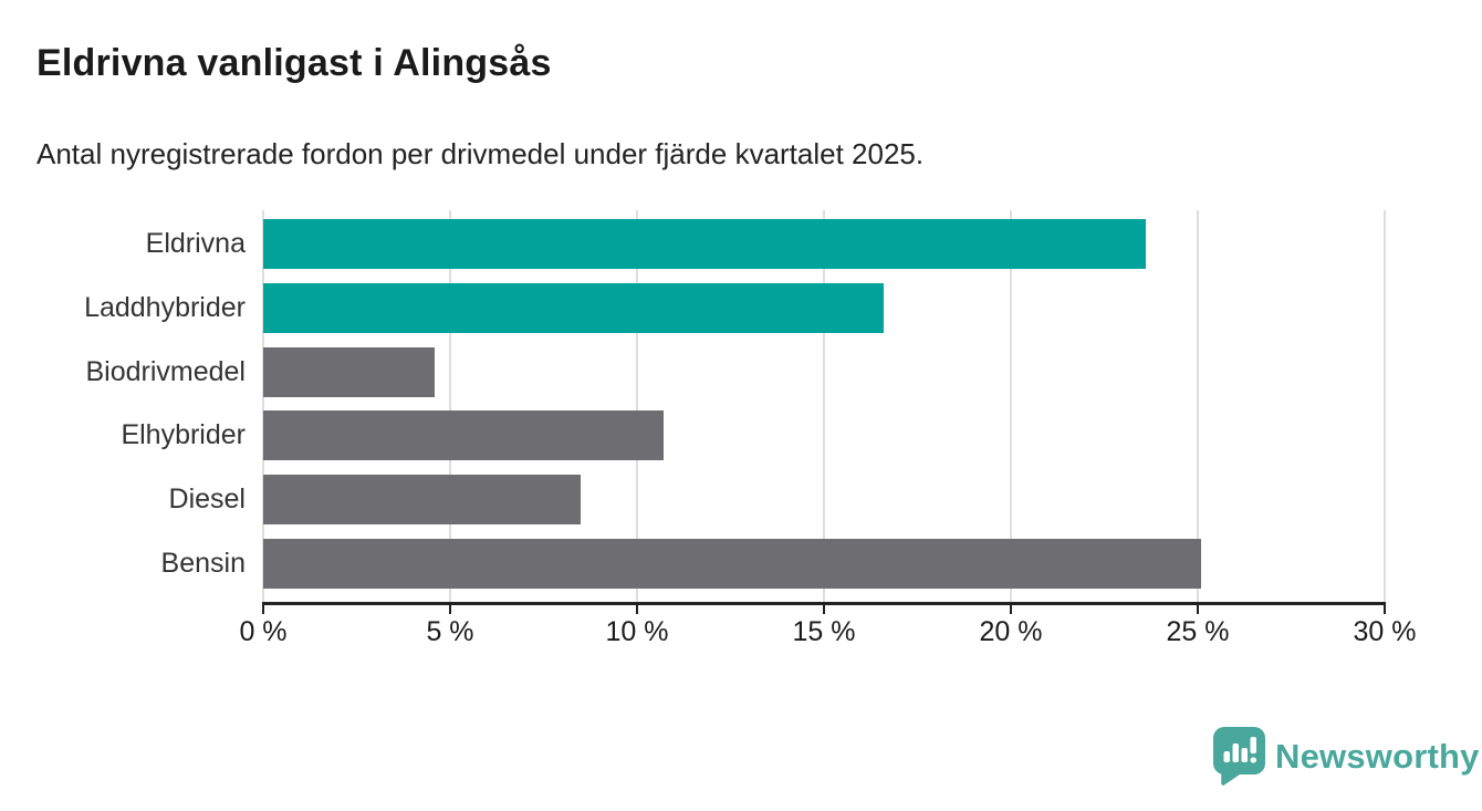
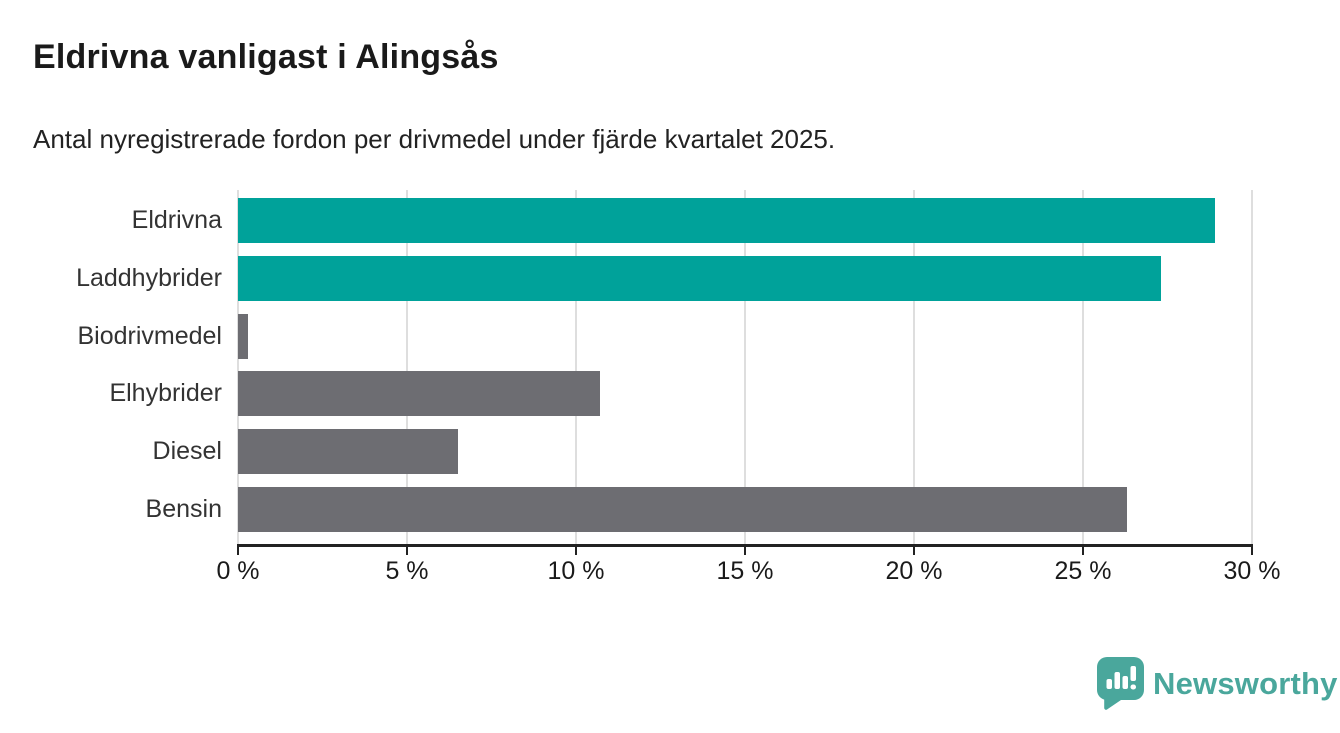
Eldrivna: 23.6% -> 28.9%
Laddhybrider: 16.6% -> 27.3%
Biodrivmedel: 4.6% -> 0.3%
Diesel: 8.5% -> 6.5%
Bensin: 25.1% -> 26.3%
